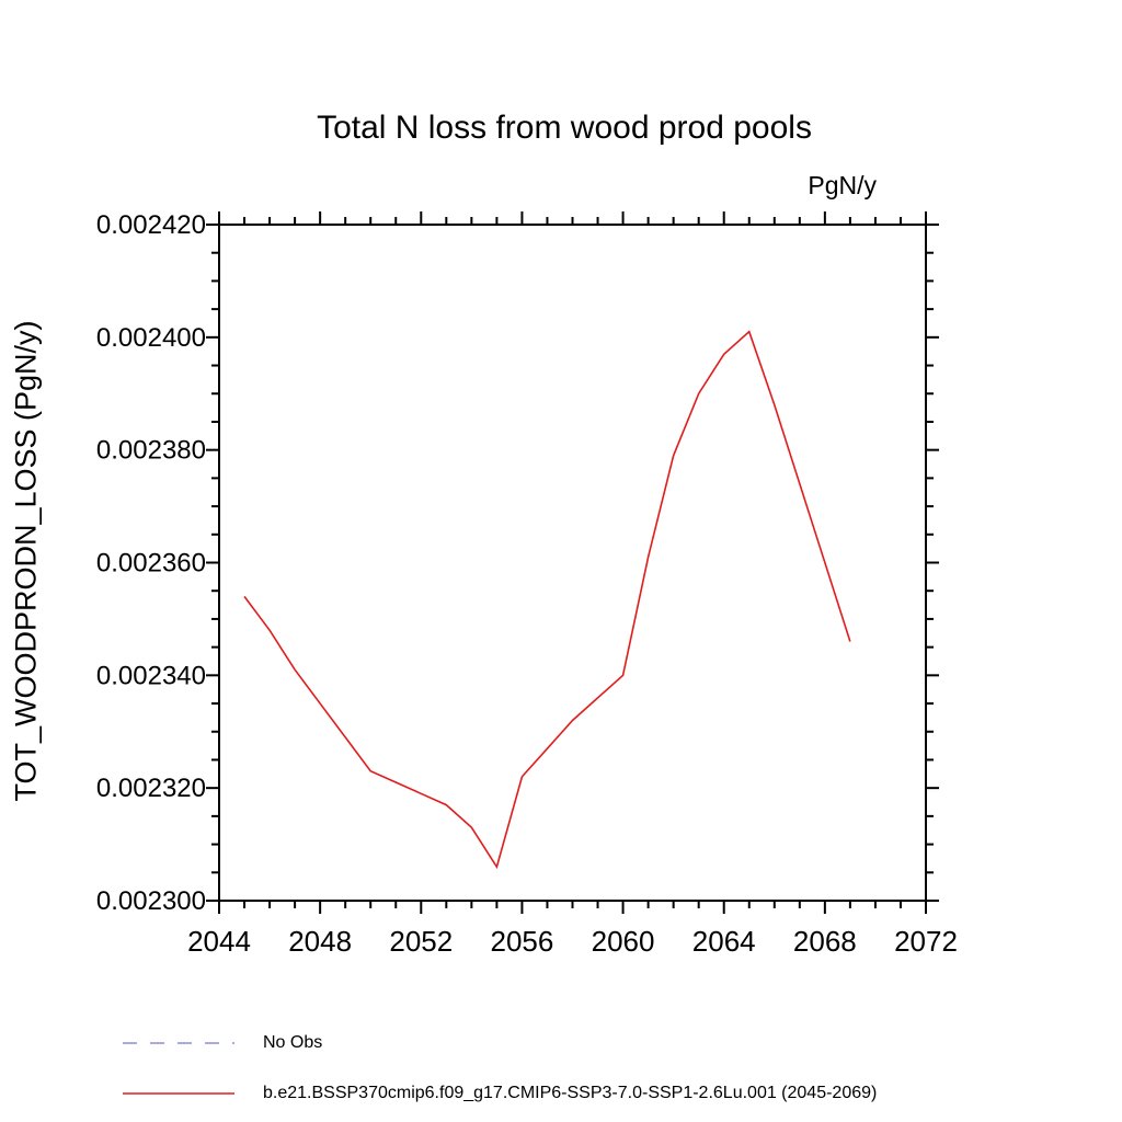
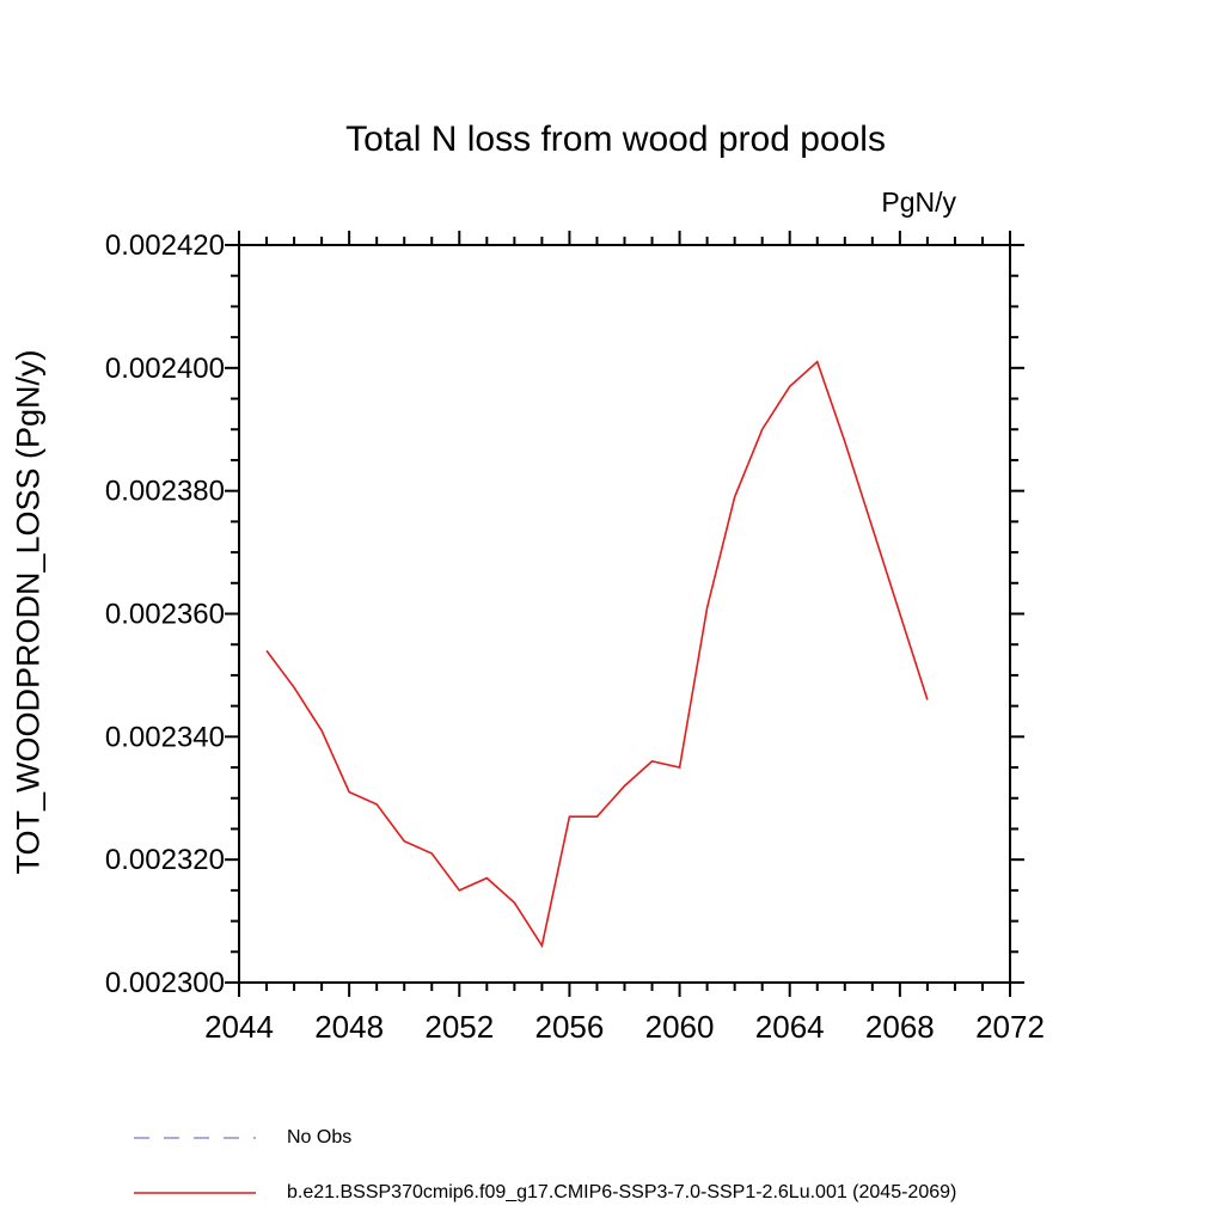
2048: 0.002335 -> 0.002331
2052: 0.002319 -> 0.002315
2056: 0.002322 -> 0.002327
2060: 0.002340 -> 0.002335
